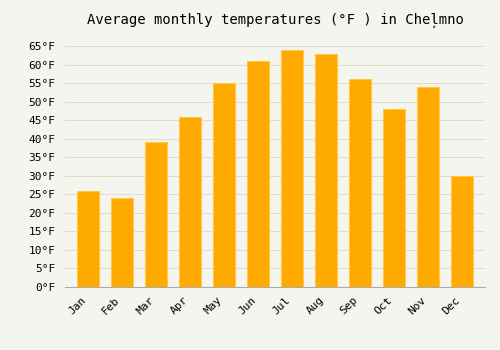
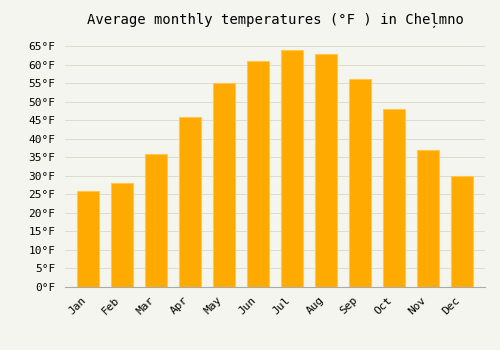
Feb: 24°F -> 28°F
Mar: 39°F -> 36°F
Nov: 54°F -> 37°F
